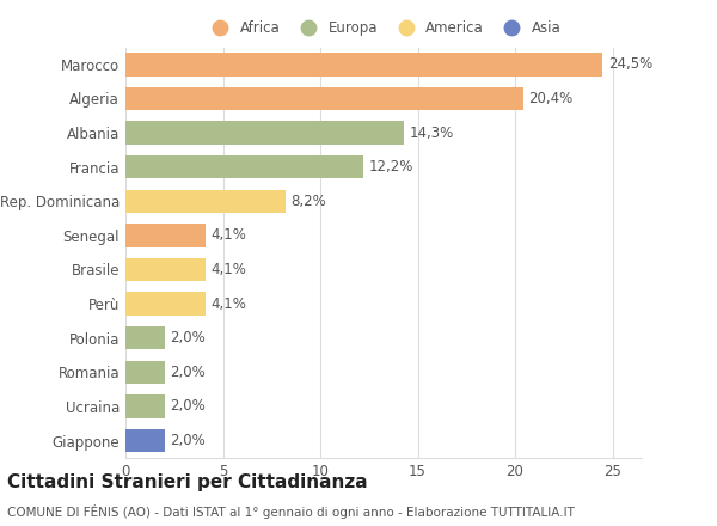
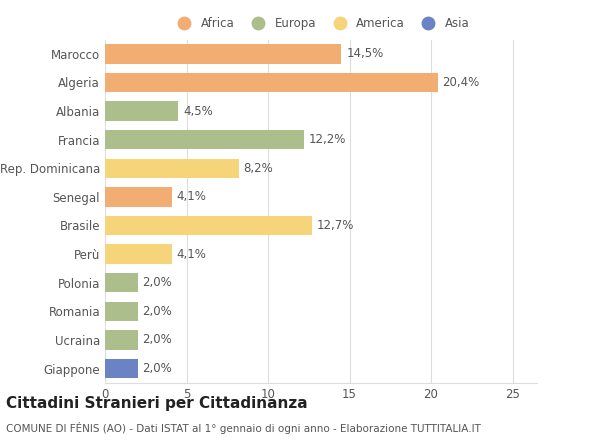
Marocco: 24,5% -> 14,5%
Albania: 14,3% -> 4,5%
Brasile: 4,1% -> 12,7%
